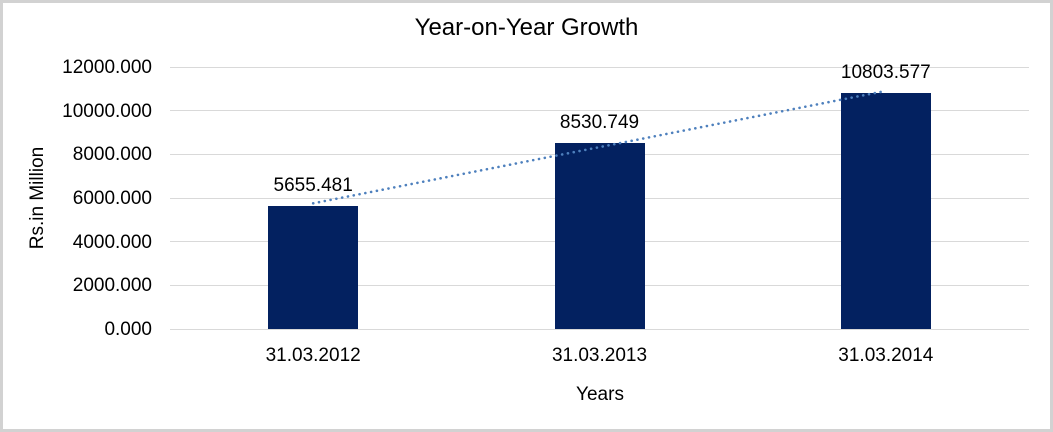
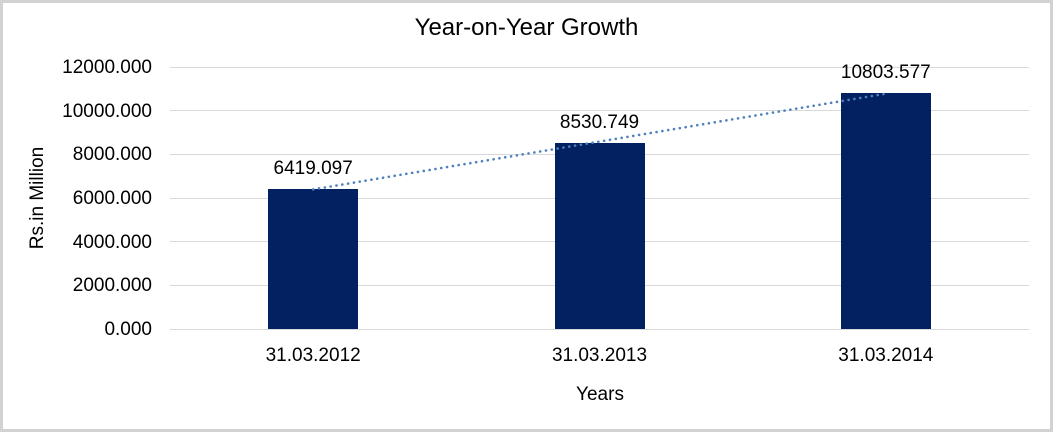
31.03.2012: 5655.481 -> 6419.097
